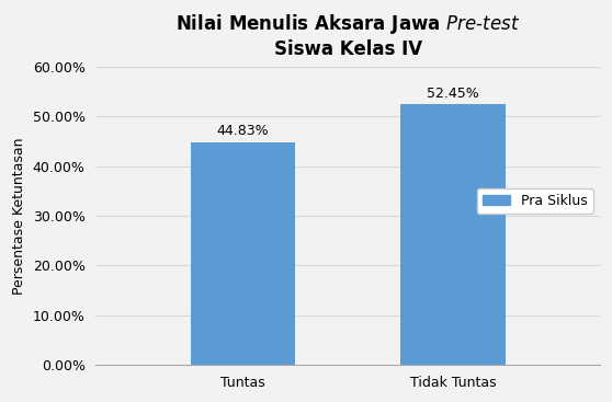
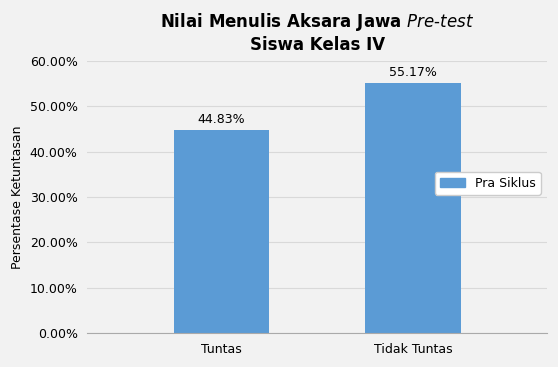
Tidak Tuntas: 52.45% -> 55.17%
